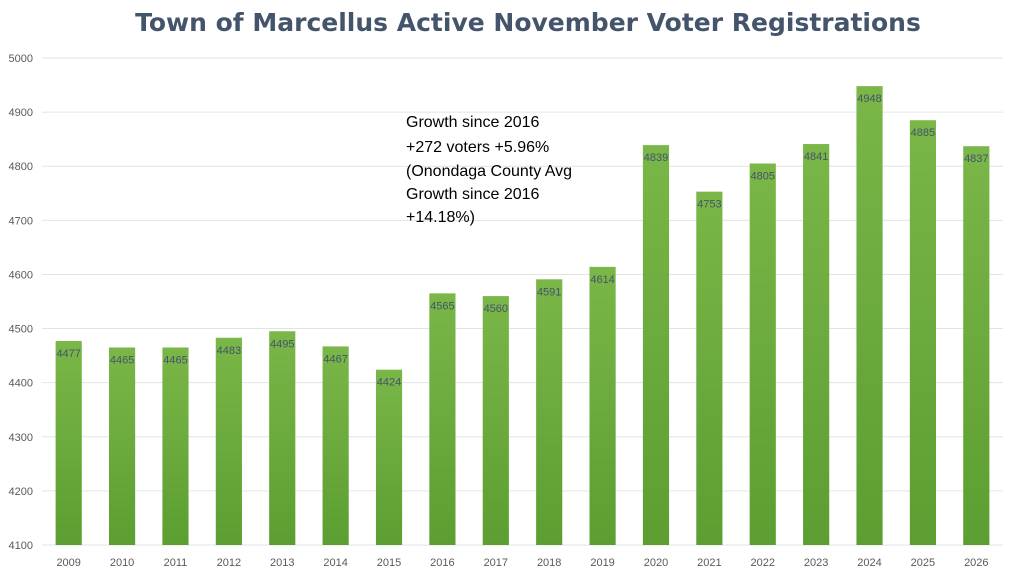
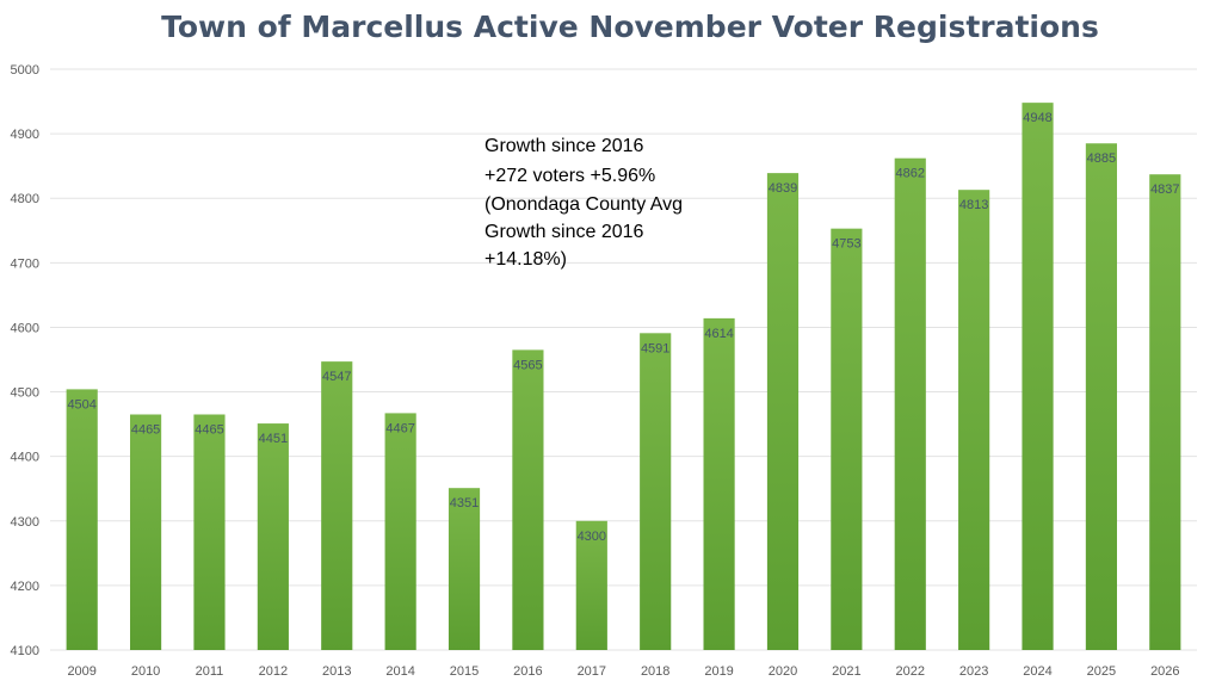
2009: 4477 -> 4504
2012: 4483 -> 4451
2013: 4495 -> 4547
2015: 4424 -> 4351
2017: 4560 -> 4300
2022: 4805 -> 4862
2023: 4841 -> 4813
